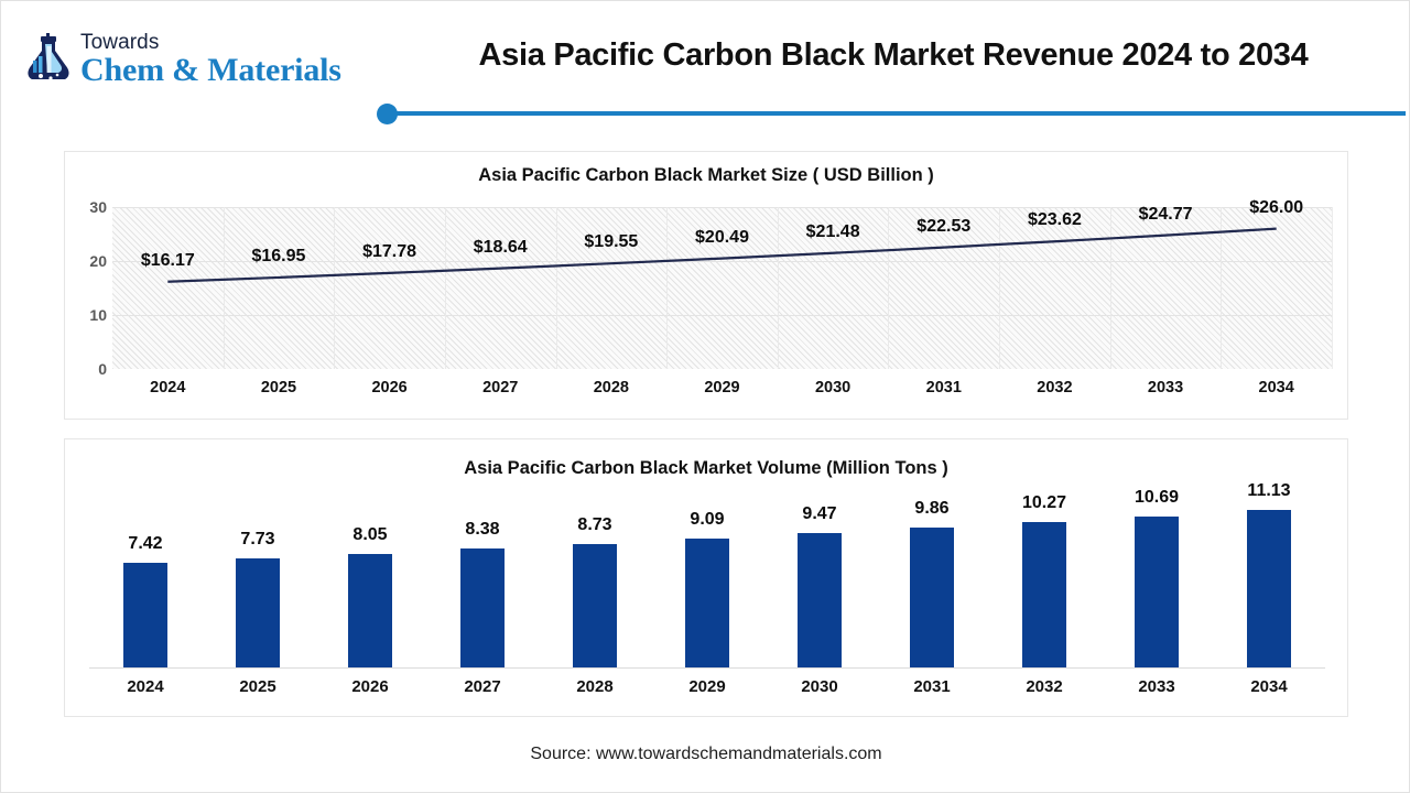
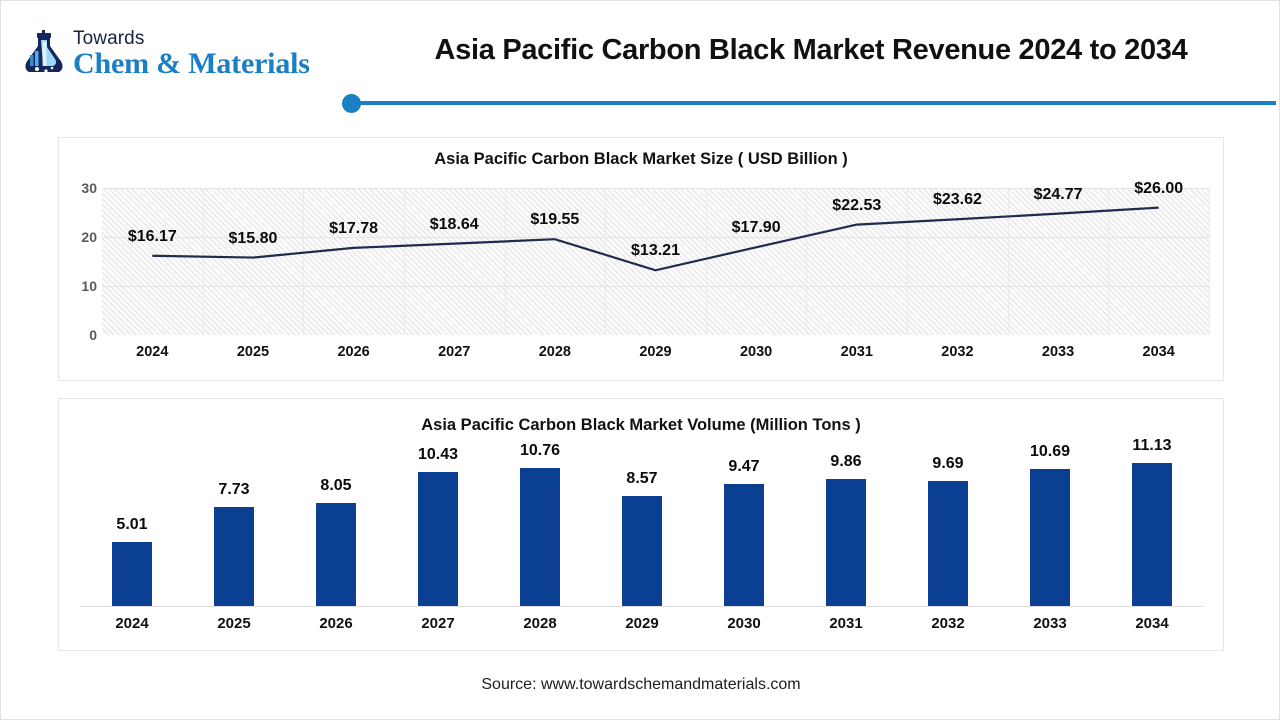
Asia Pacific Carbon Black Market Size ( USD Billion )/2025: $16.95 -> $15.80
Asia Pacific Carbon Black Market Size ( USD Billion )/2029: $20.49 -> $13.21
Asia Pacific Carbon Black Market Size ( USD Billion )/2030: $21.48 -> $17.90
Asia Pacific Carbon Black Market Volume (Million Tons )/2024: 7.42 -> 5.01
Asia Pacific Carbon Black Market Volume (Million Tons )/2027: 8.38 -> 10.43
Asia Pacific Carbon Black Market Volume (Million Tons )/2028: 8.73 -> 10.76
Asia Pacific Carbon Black Market Volume (Million Tons )/2029: 9.09 -> 8.57
Asia Pacific Carbon Black Market Volume (Million Tons )/2032: 10.27 -> 9.69
